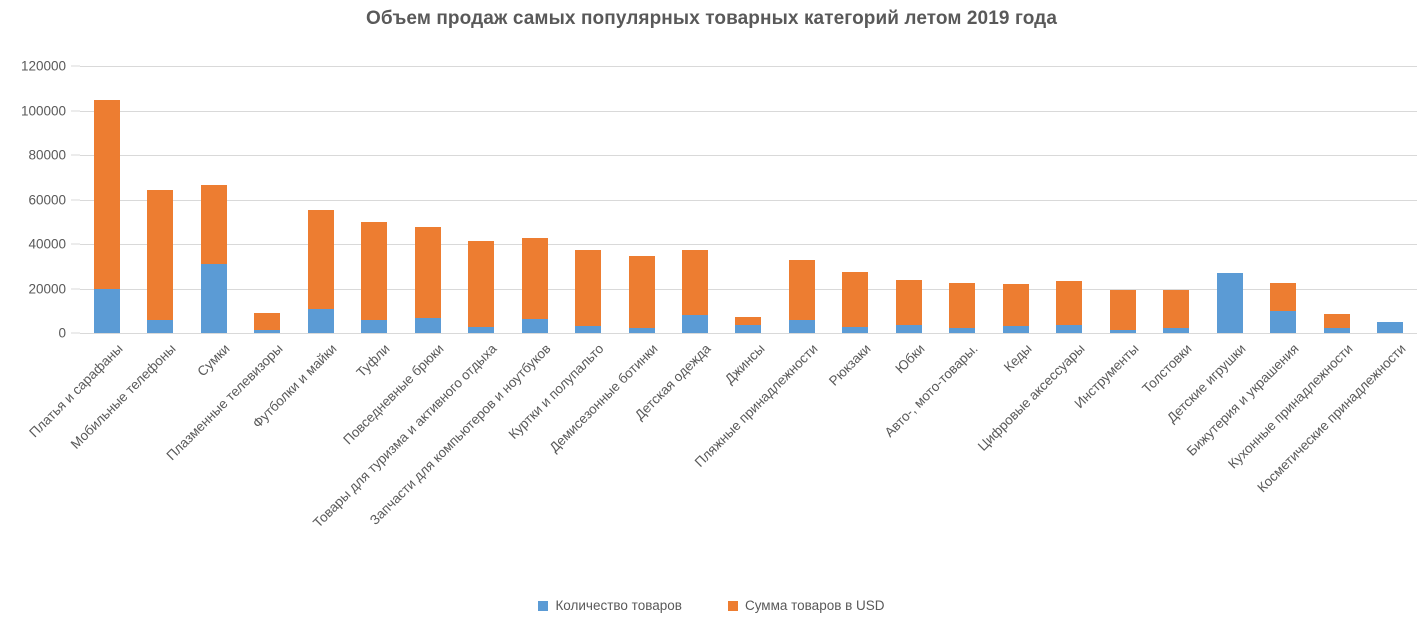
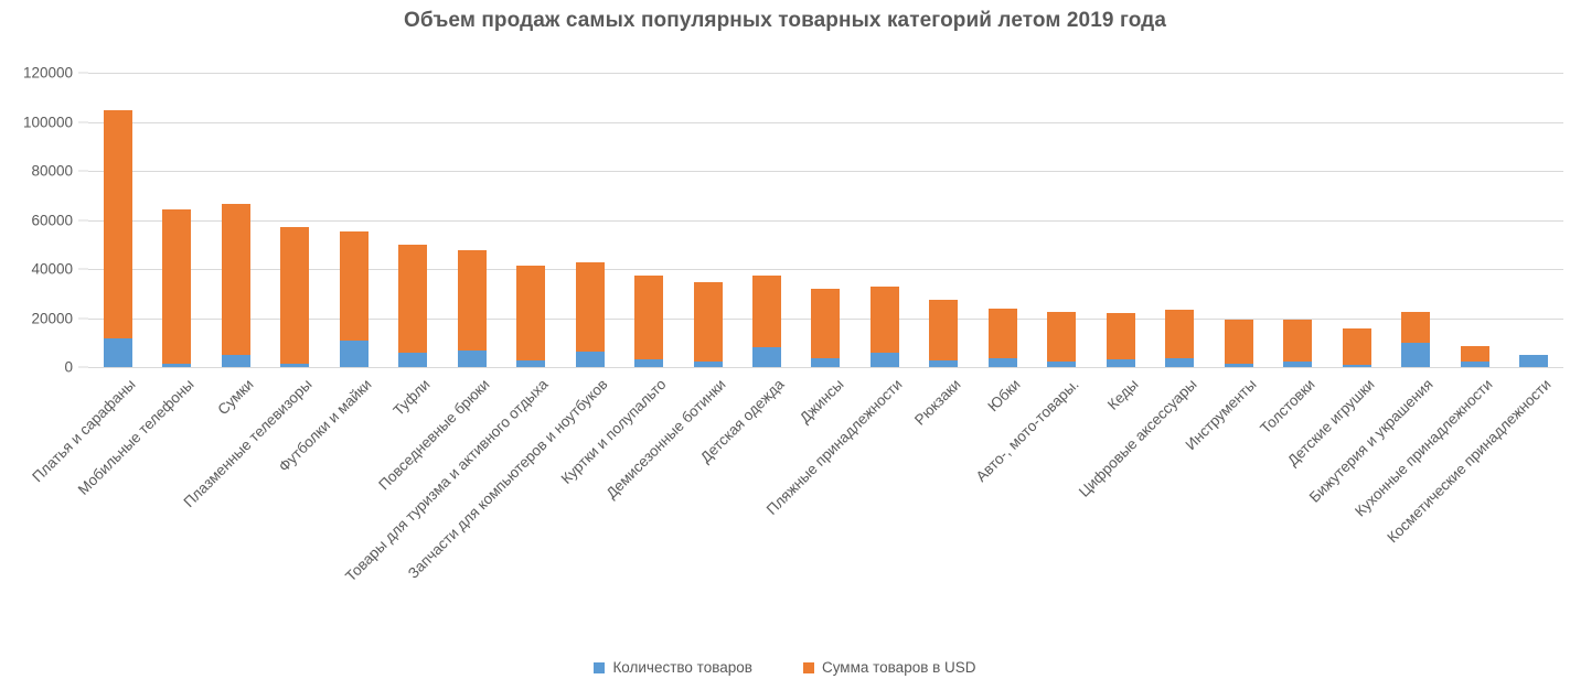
Количество товаров/Платья и сарафаны: 20000 -> 12000
Количество товаров/Мобильные телефоны: 6000 -> 1000
Количество товаров/Сумки: 31000 -> 5000
Сумма товаров в USD/Плазменные телевизоры: 9000 -> 57000
Сумма товаров в USD/Джинсы: 7000 -> 32000
Количество товаров/Детские игрушки: 27000 -> 1000
